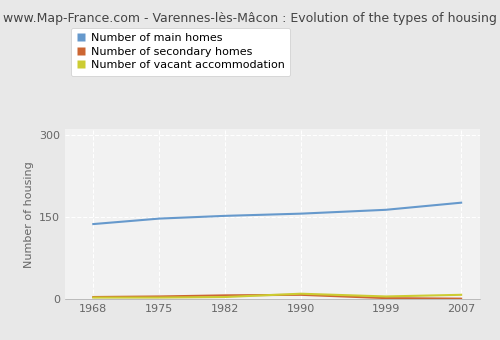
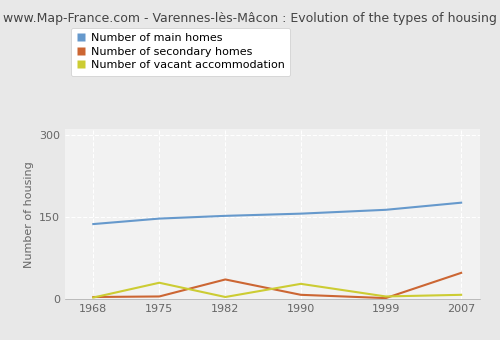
Number of vacant accommodation/1975: 3 -> 30
Number of secondary homes/1982: 7 -> 36
Number of vacant accommodation/1990: 10 -> 28
Number of secondary homes/2007: 1 -> 48
